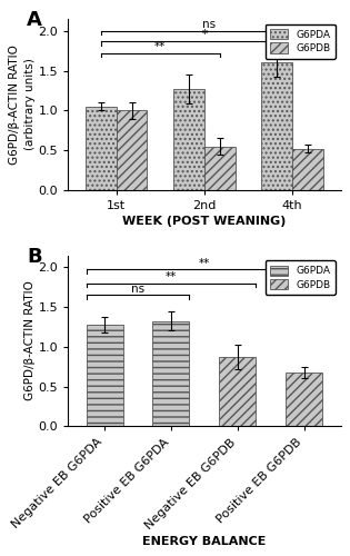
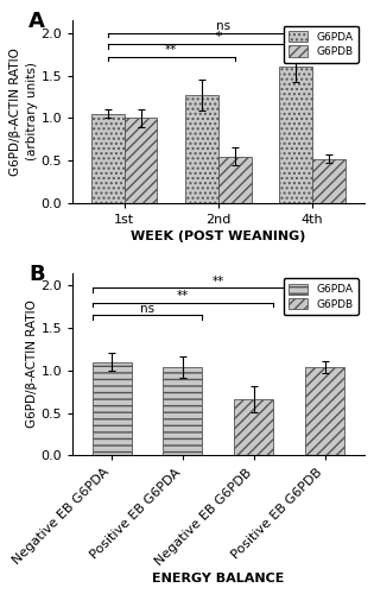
Negative EB G6PDA: 1.28 -> 1.10
Positive EB G6PDA: 1.32 -> 1.04
Negative EB G6PDB: 0.87 -> 0.66
Positive EB G6PDB: 0.67 -> 1.04
